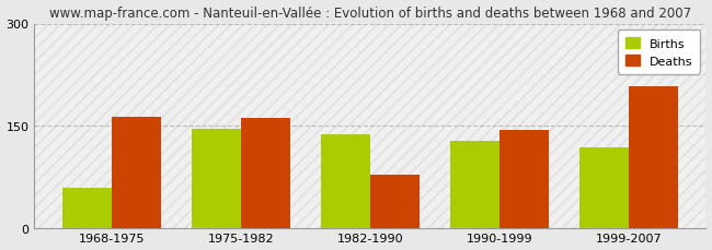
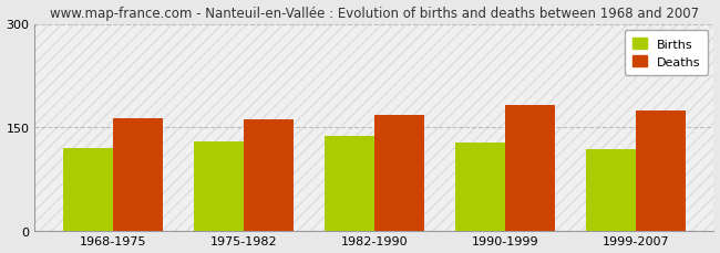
Births/1968-1975: 58 -> 120
Births/1975-1982: 146 -> 130
Deaths/1982-1990: 78 -> 168
Deaths/1990-1999: 144 -> 182
Deaths/1999-2007: 208 -> 174
